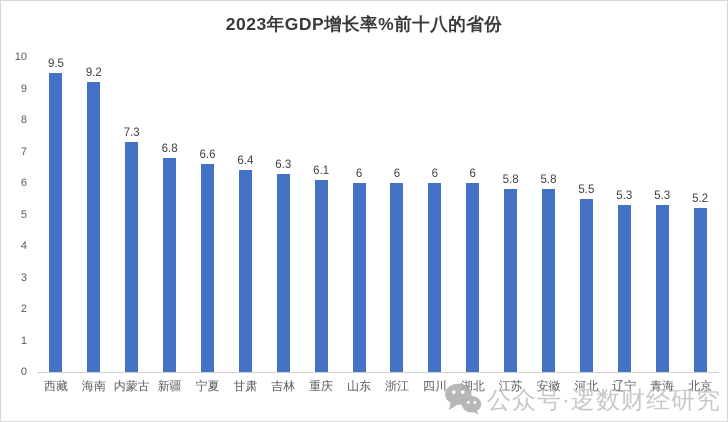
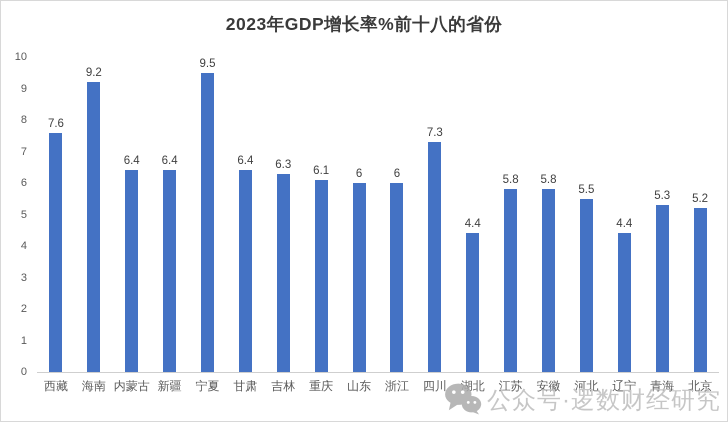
西藏: 9.5 -> 7.6
内蒙古: 7.3 -> 6.4
新疆: 6.8 -> 6.4
宁夏: 6.6 -> 9.5
四川: 6 -> 7.3
湖北: 6 -> 4.4
辽宁: 5.3 -> 4.4
